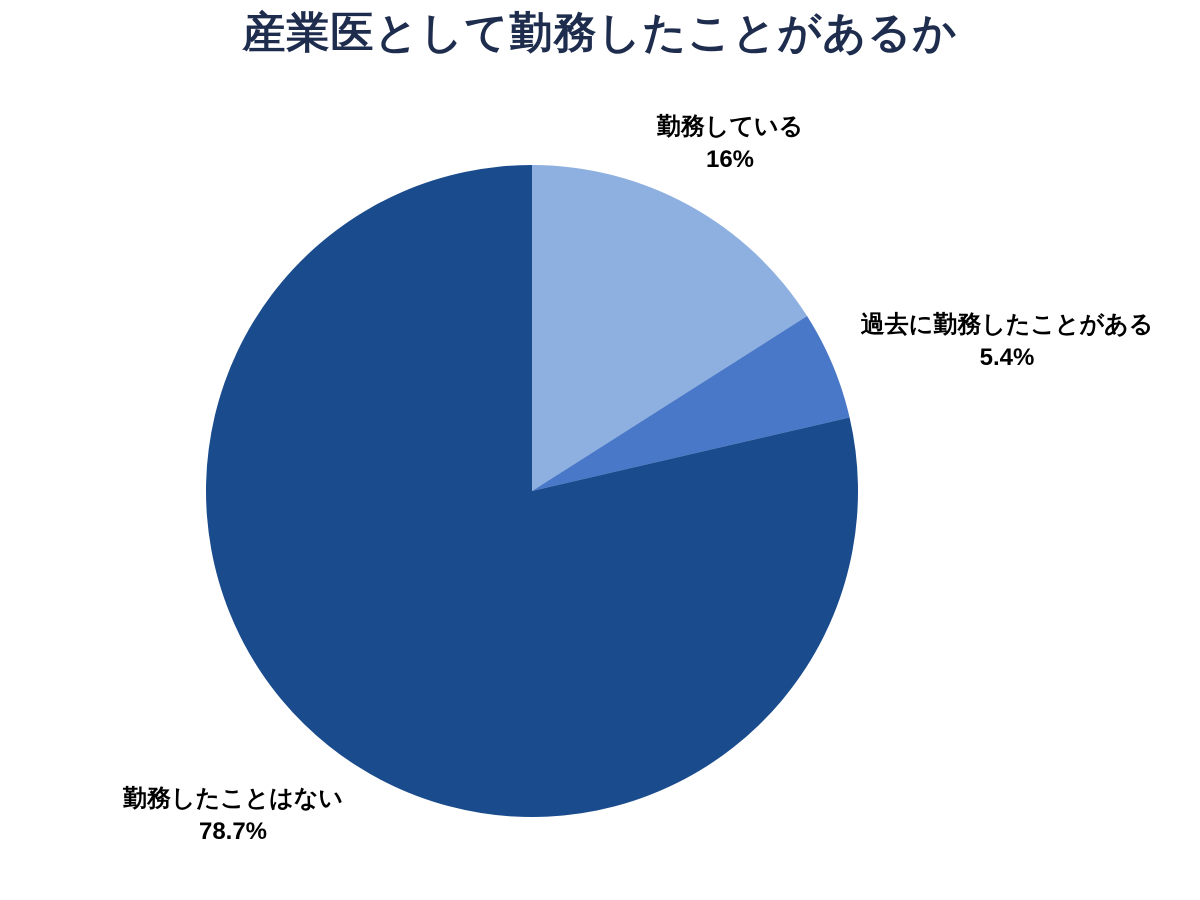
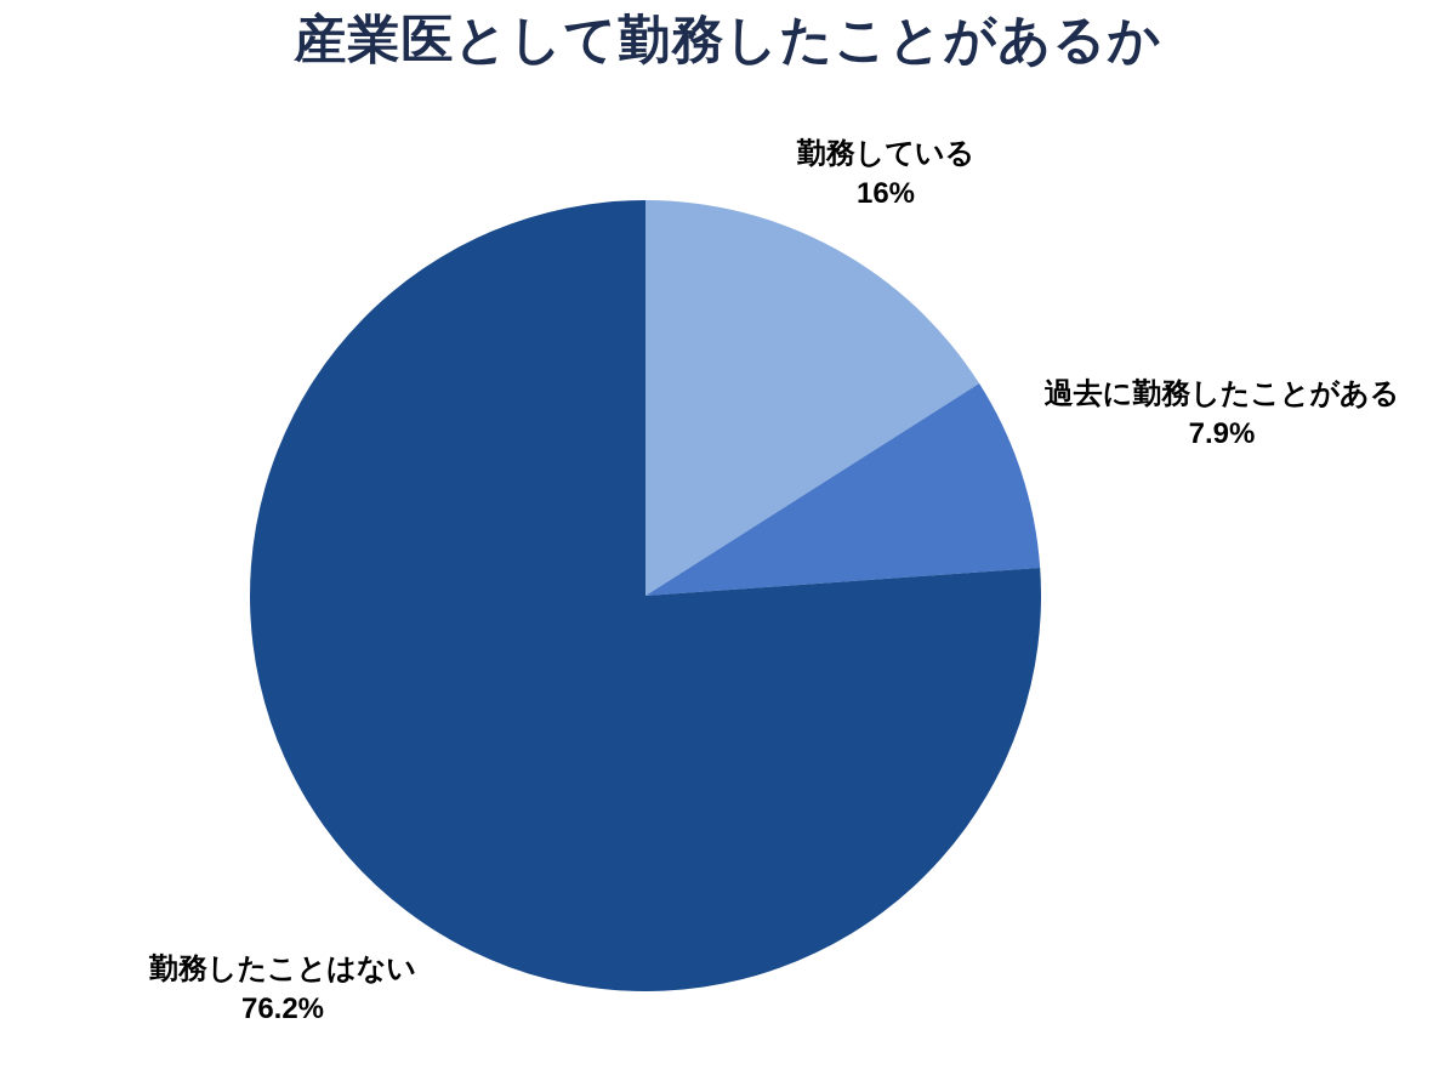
過去に勤務したことがある: 5.4% -> 7.9%
勤務したことはない: 78.7% -> 76.2%
